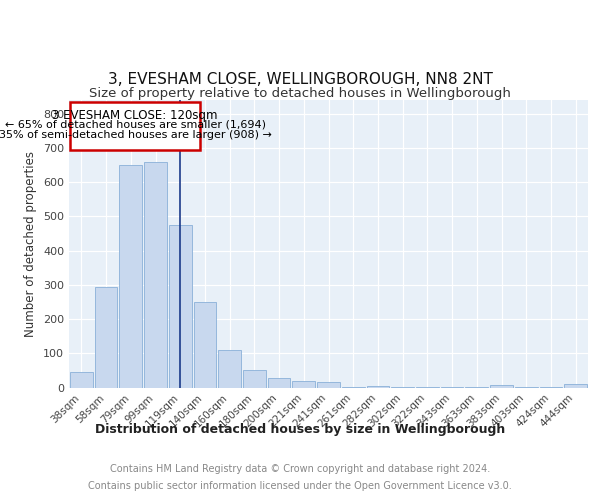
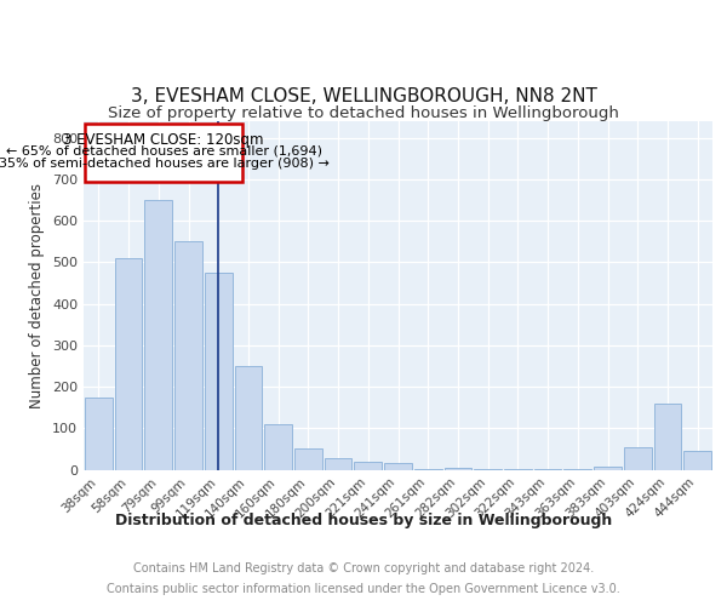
38sqm: 45 -> 175
58sqm: 295 -> 510
99sqm: 660 -> 550
403sqm: 2 -> 55
424sqm: 1 -> 160
444sqm: 10 -> 45
